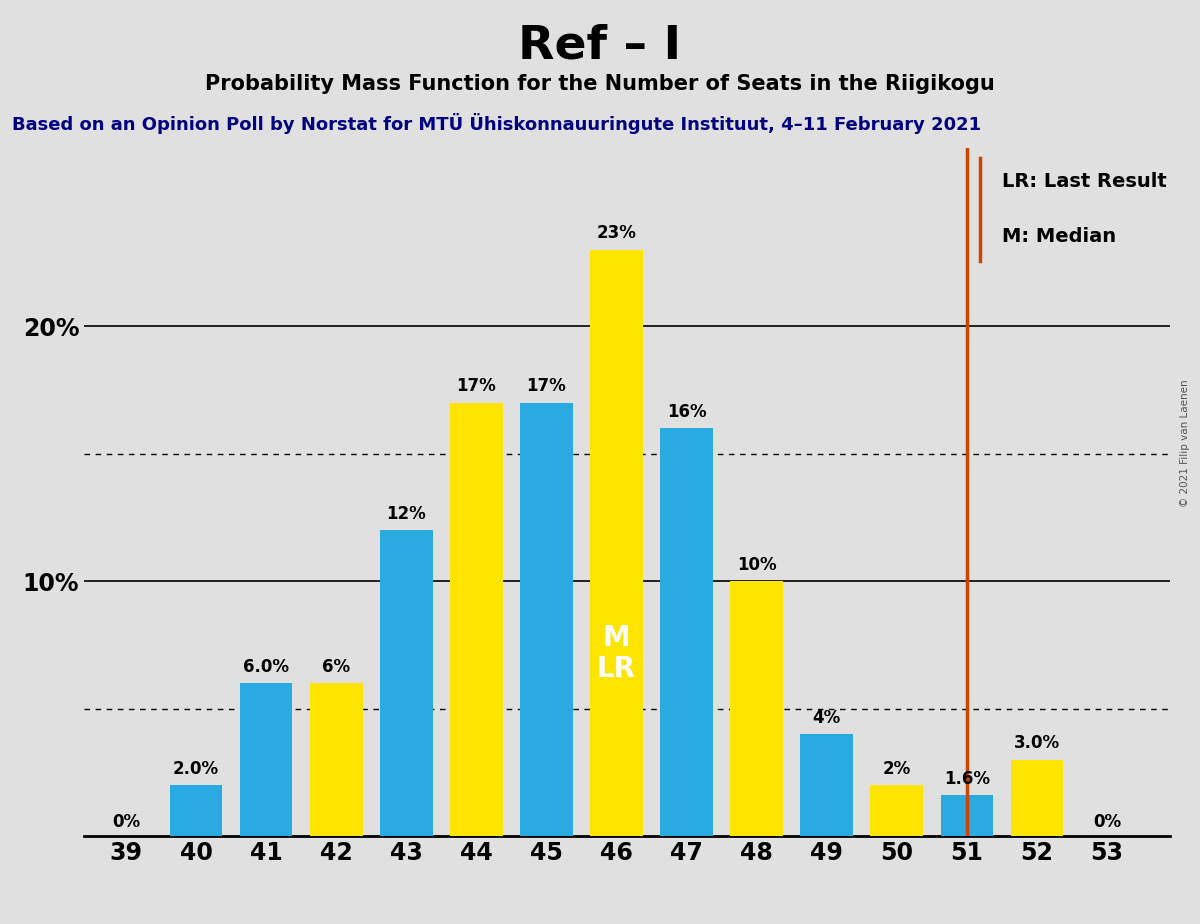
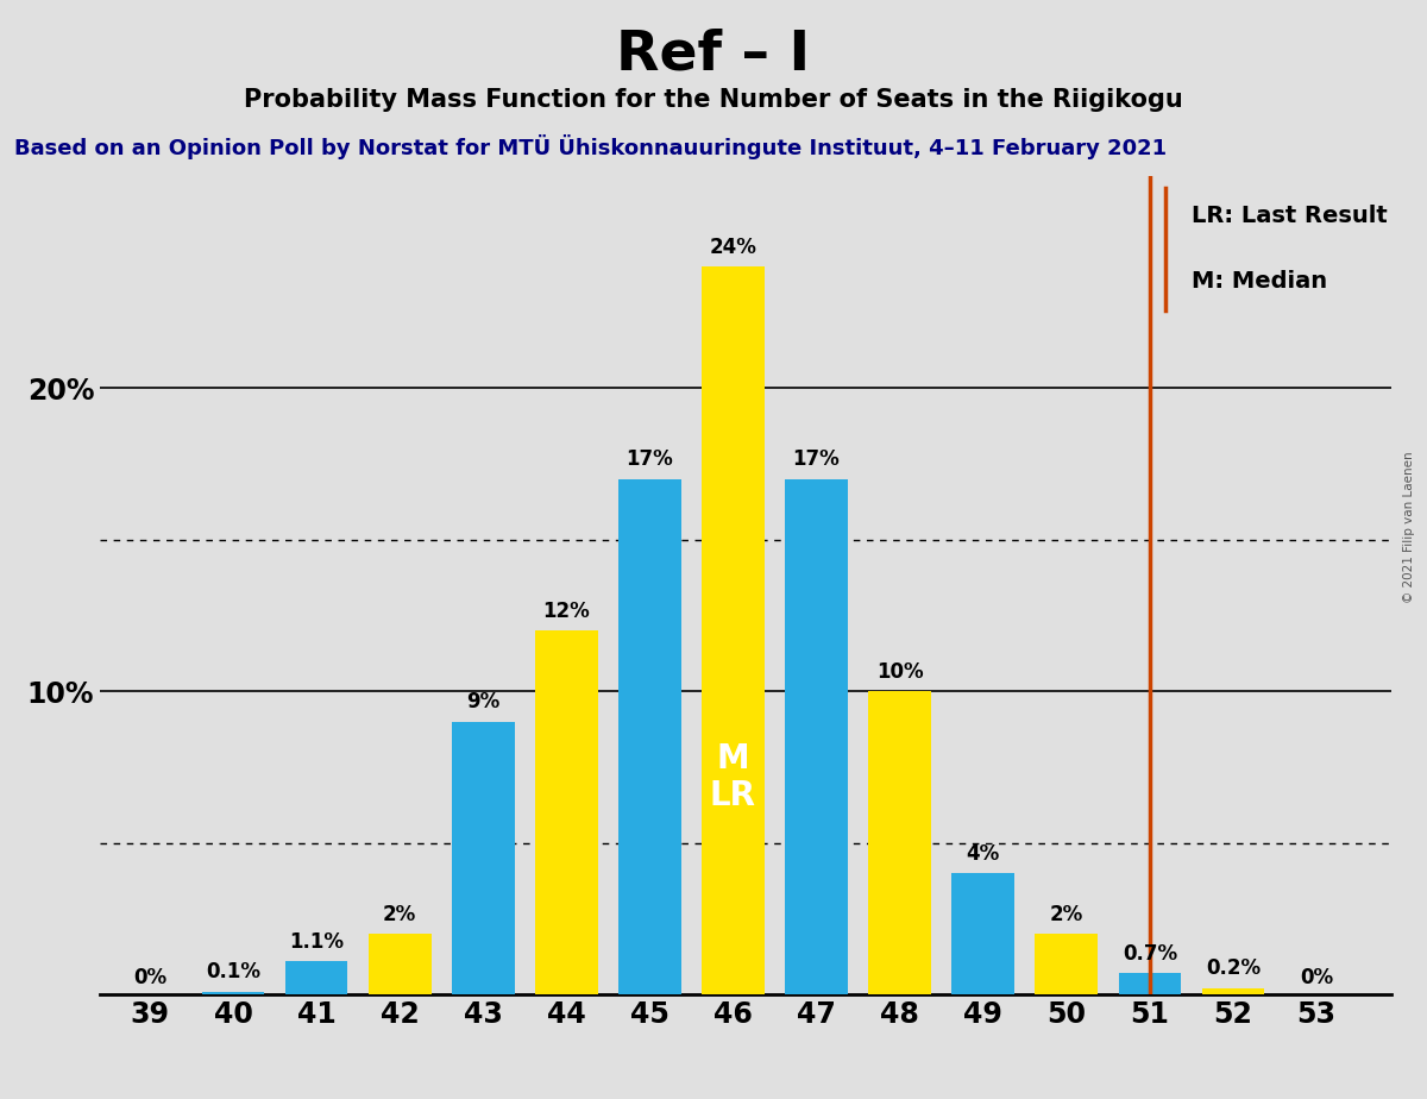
40: 2.0% -> 0.1%
41: 6.0% -> 1.1%
42: 6% -> 2%
43: 12% -> 9%
44: 17% -> 12%
46: 23% -> 24%
47: 16% -> 17%
51: 1.6% -> 0.7%
52: 3.0% -> 0.2%
